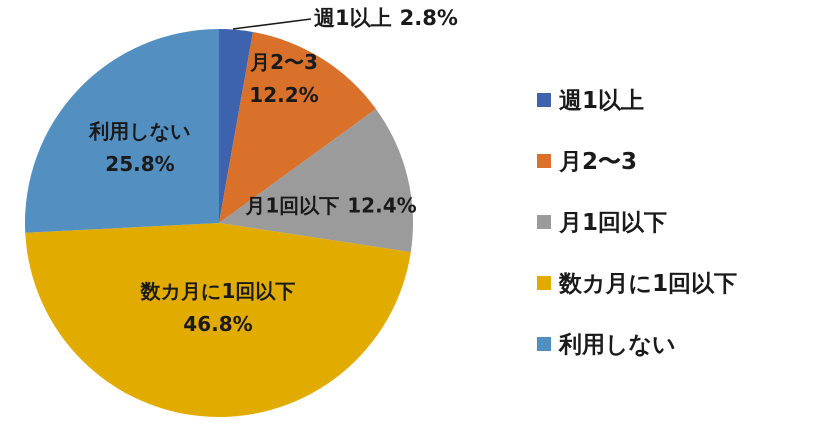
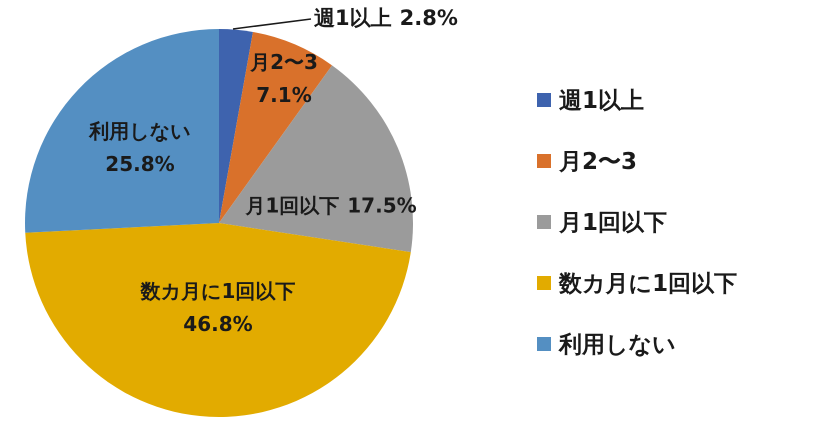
月2〜3: 12.2% -> 7.1%
月1回以下: 12.4% -> 17.5%
